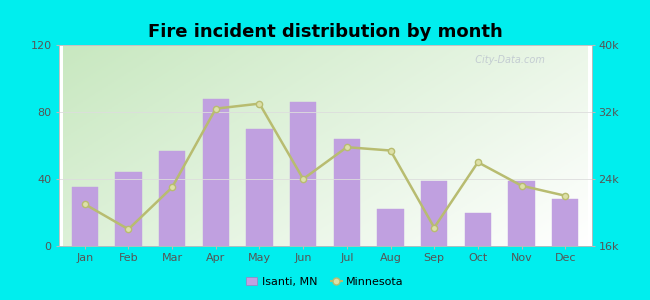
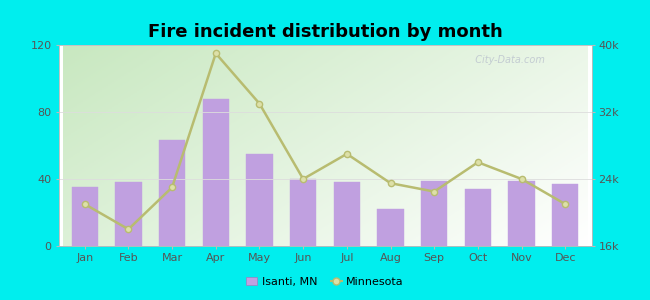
Isanti, MN/Feb: 44 -> 38
Isanti, MN/Mar: 57 -> 63
Minnesota/Apr: 32.4k -> 39.0k
Isanti, MN/May: 70 -> 55
Isanti, MN/Jun: 86 -> 40
Isanti, MN/Jul: 64 -> 38
Minnesota/Jul: 27.8k -> 27.0k
Minnesota/Aug: 27.4k -> 23.5k
Minnesota/Sep: 18.2k -> 22.5k
Isanti, MN/Oct: 20 -> 34
Minnesota/Nov: 23.2k -> 24.0k
Isanti, MN/Dec: 28 -> 37
Minnesota/Dec: 22.0k -> 21.0k
